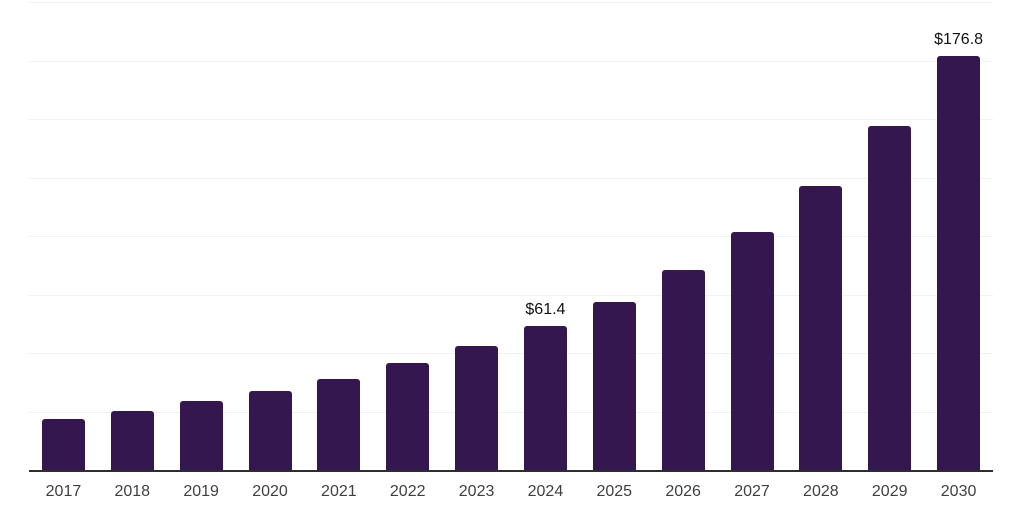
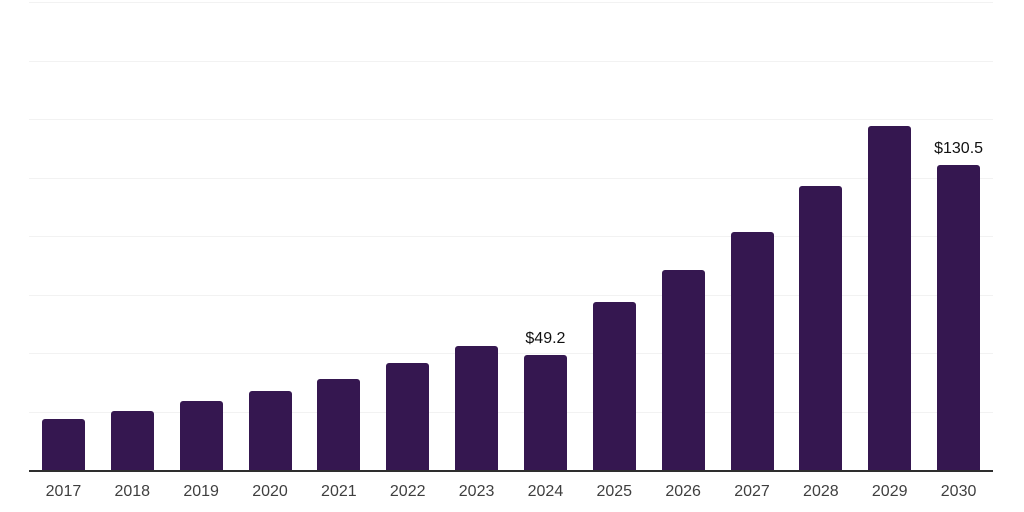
2024: $61.4 -> $49.2
2030: $176.8 -> $130.5
